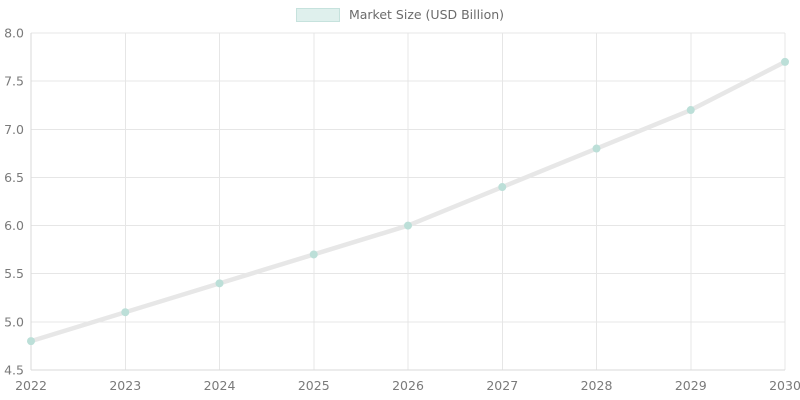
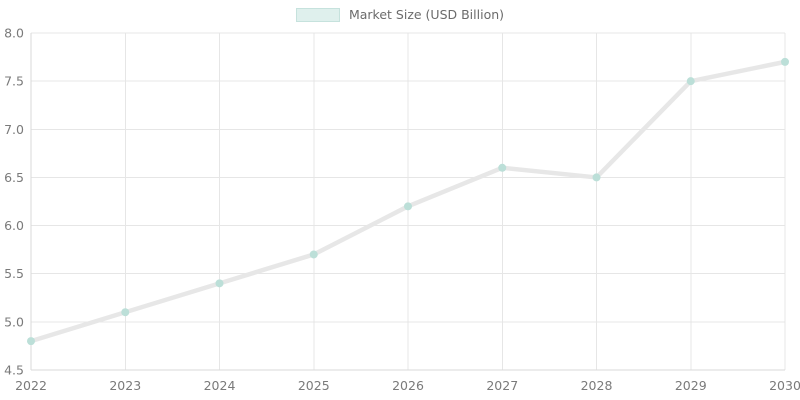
2026: 6.0 -> 6.2
2027: 6.4 -> 6.6
2028: 6.8 -> 6.5
2029: 7.2 -> 7.5
